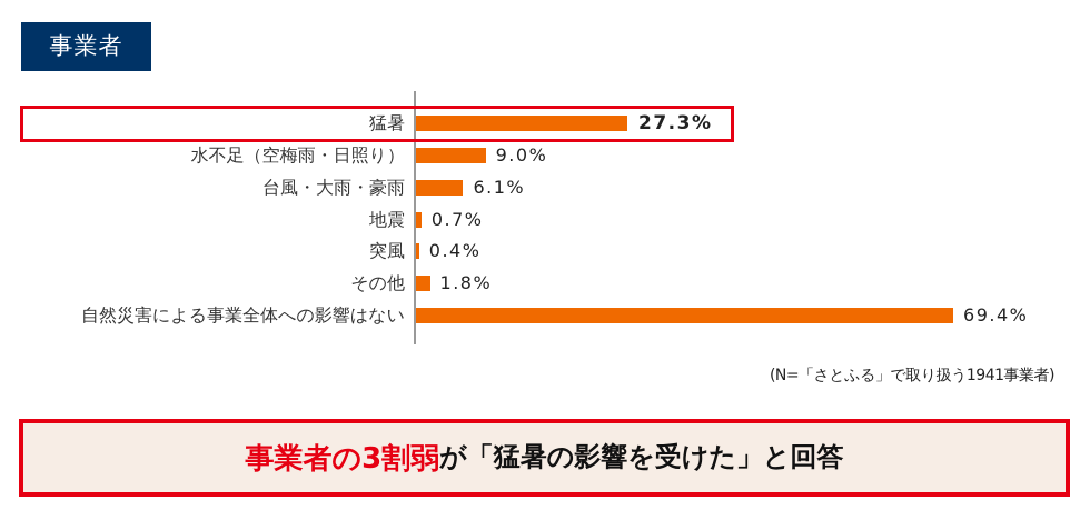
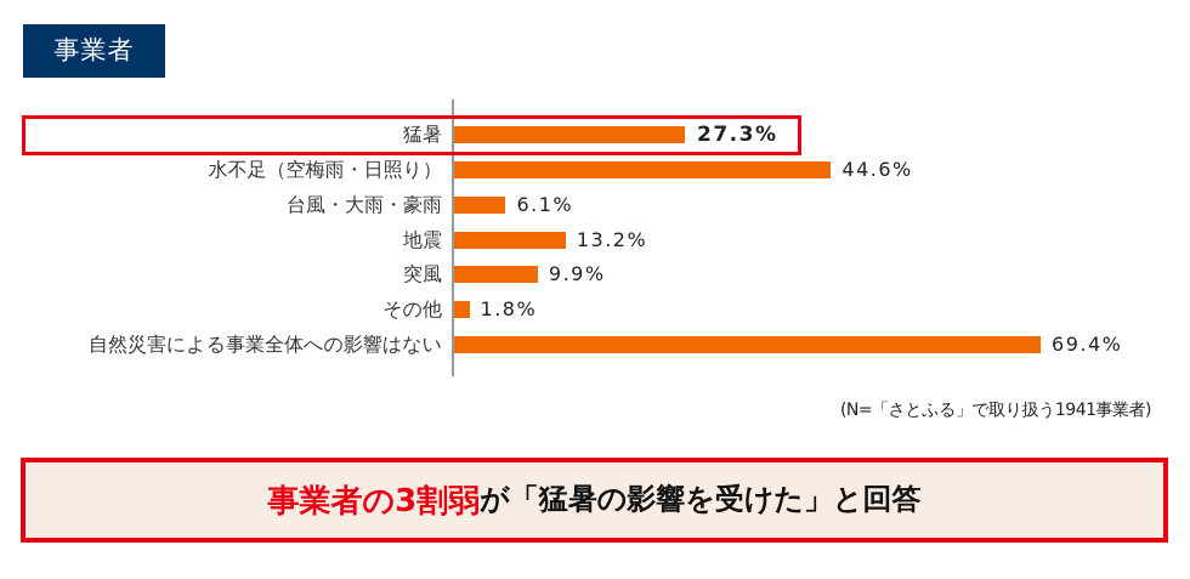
水不足（空梅雨・日照り）: 9.0% -> 44.6%
地震: 0.7% -> 13.2%
突風: 0.4% -> 9.9%
